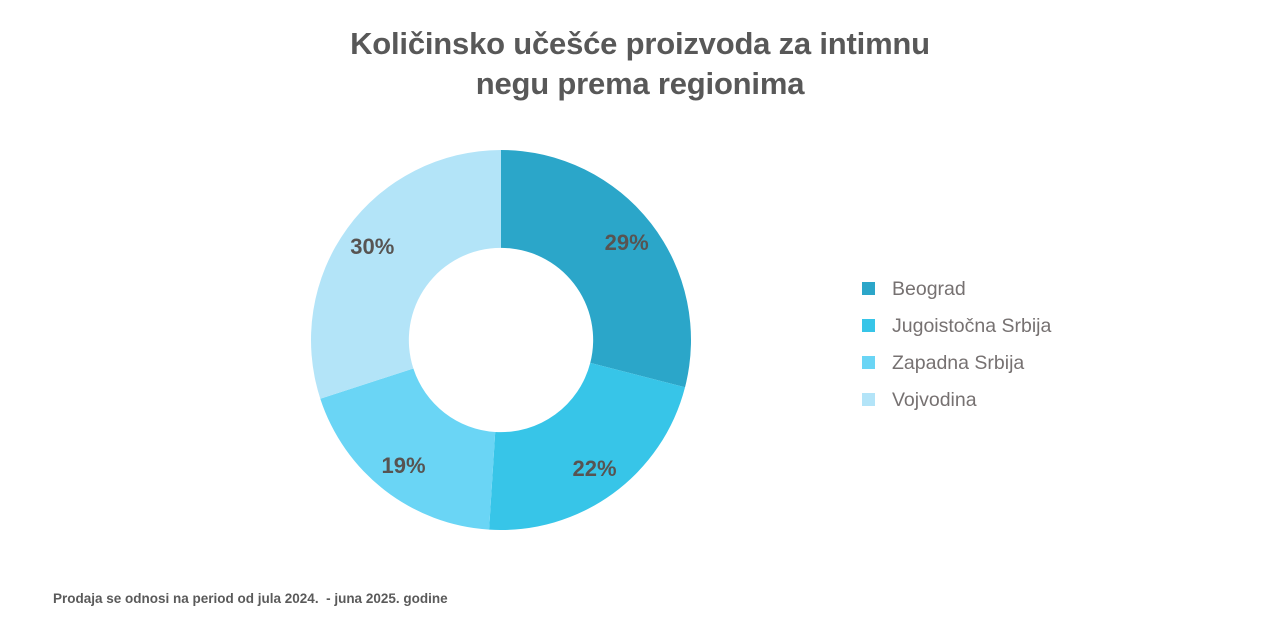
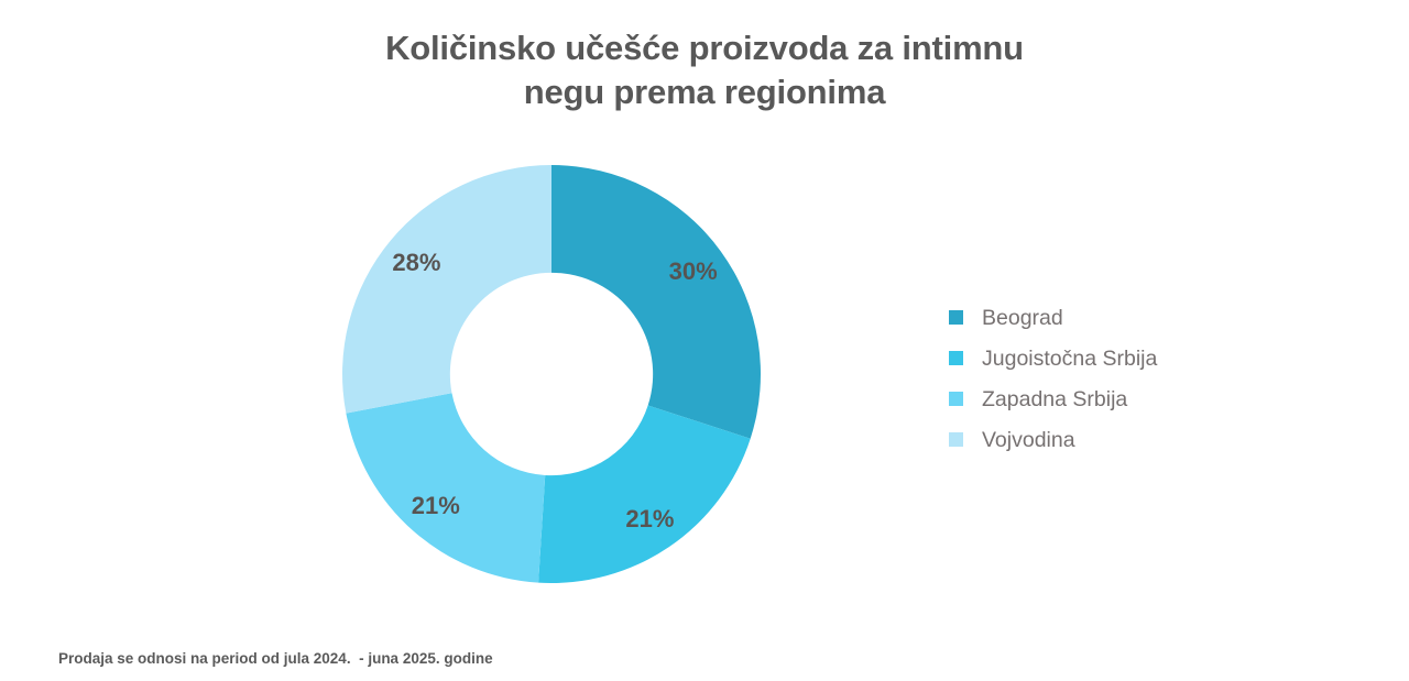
Beograd: 29% -> 30%
Jugoistočna Srbija: 22% -> 21%
Zapadna Srbija: 19% -> 21%
Vojvodina: 30% -> 28%
